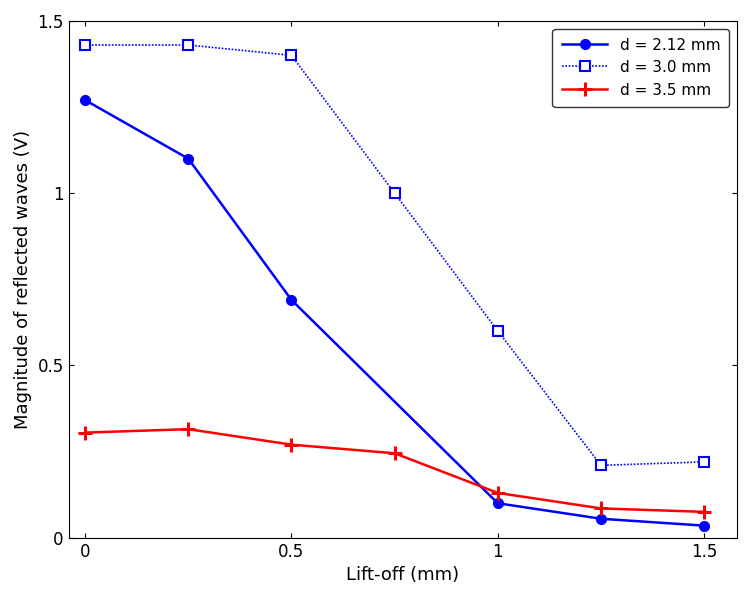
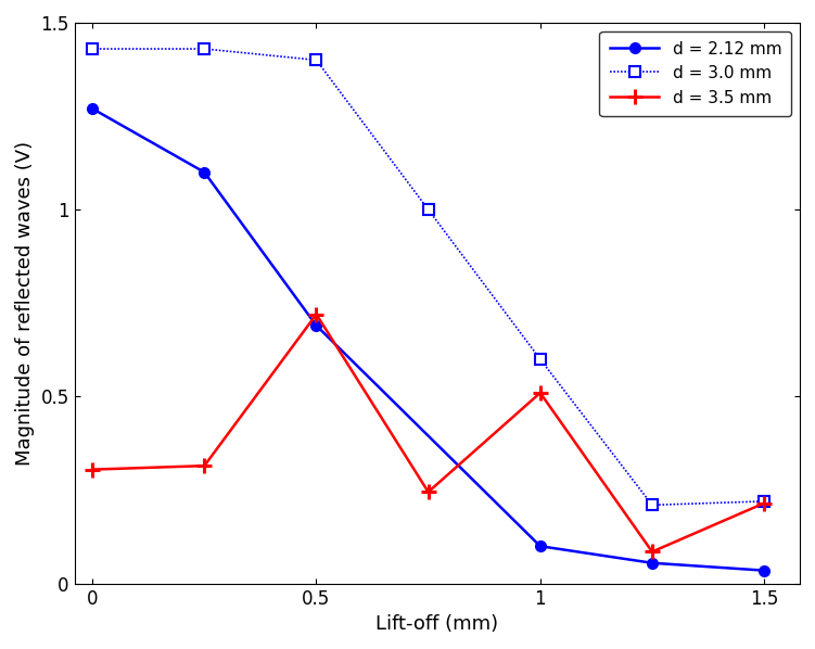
d = 3.5 mm/0.5: 0.270 -> 0.720
d = 3.5 mm/1: 0.130 -> 0.510
d = 3.5 mm/1.5: 0.075 -> 0.215
